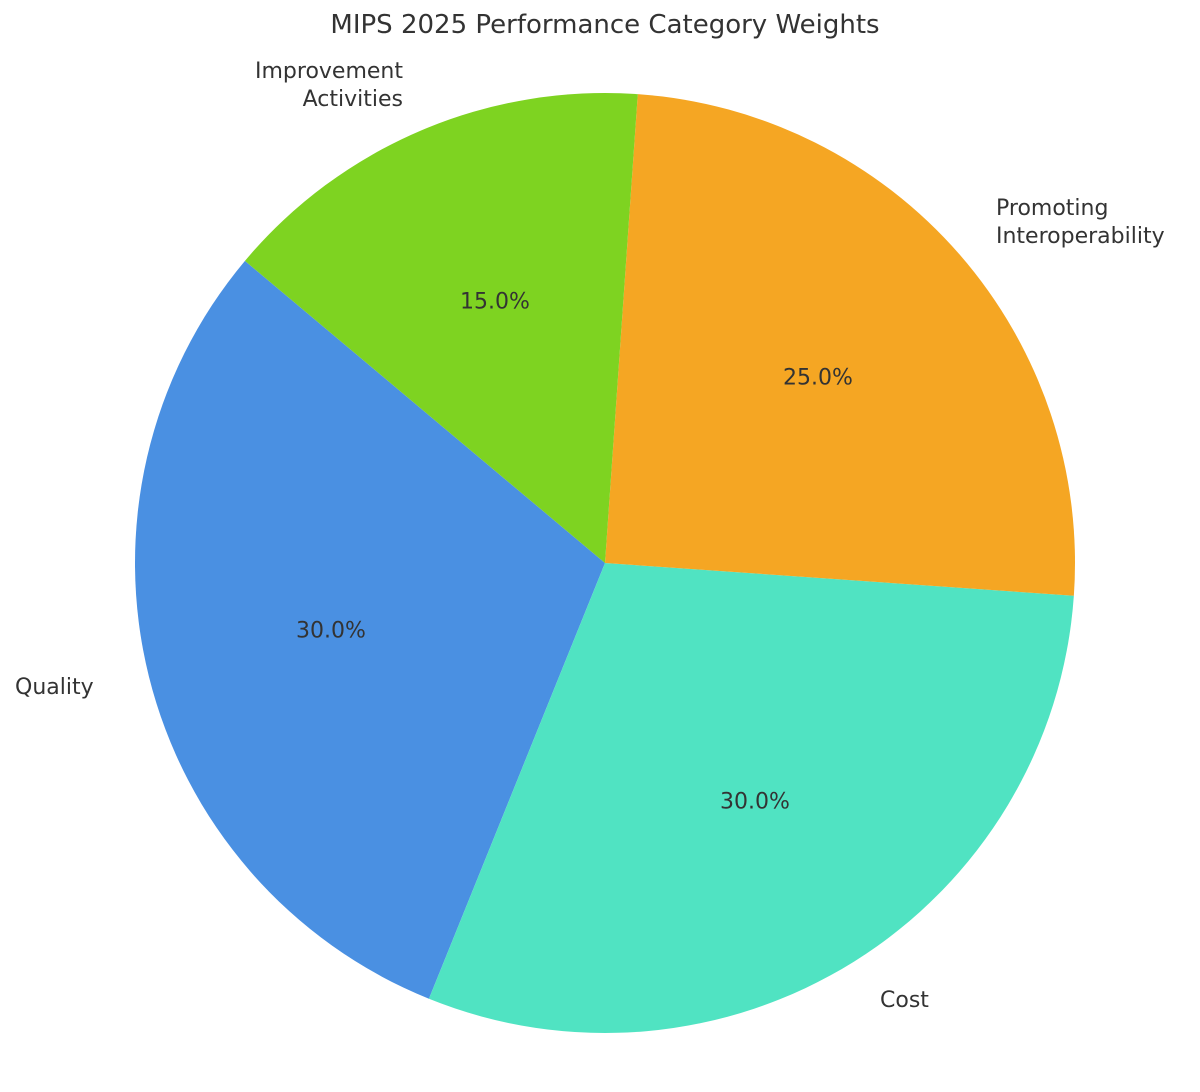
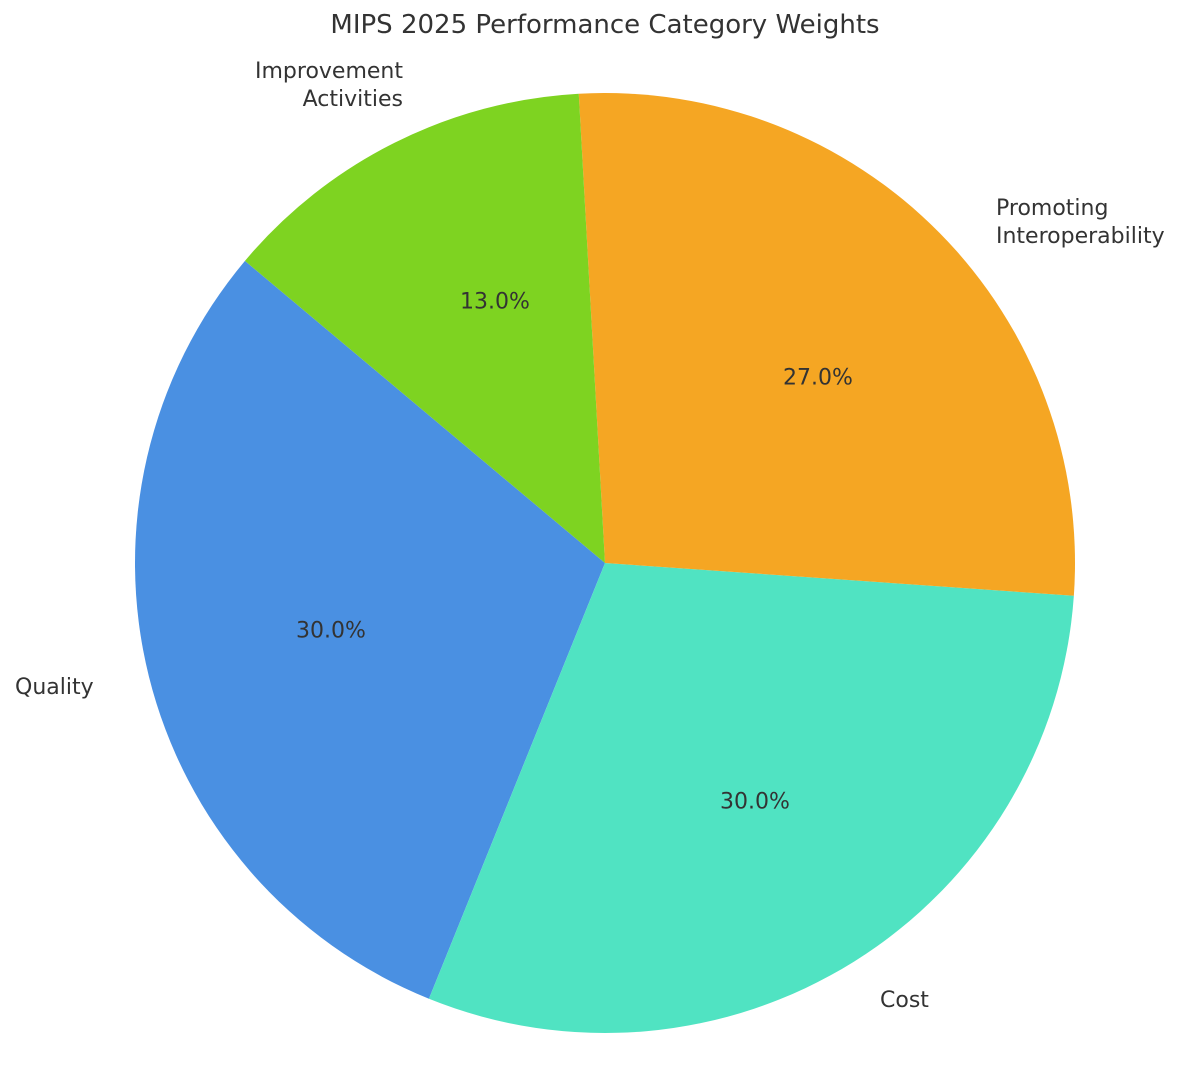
Promoting Interoperability: 25.0% -> 27.0%
Improvement Activities: 15.0% -> 13.0%
